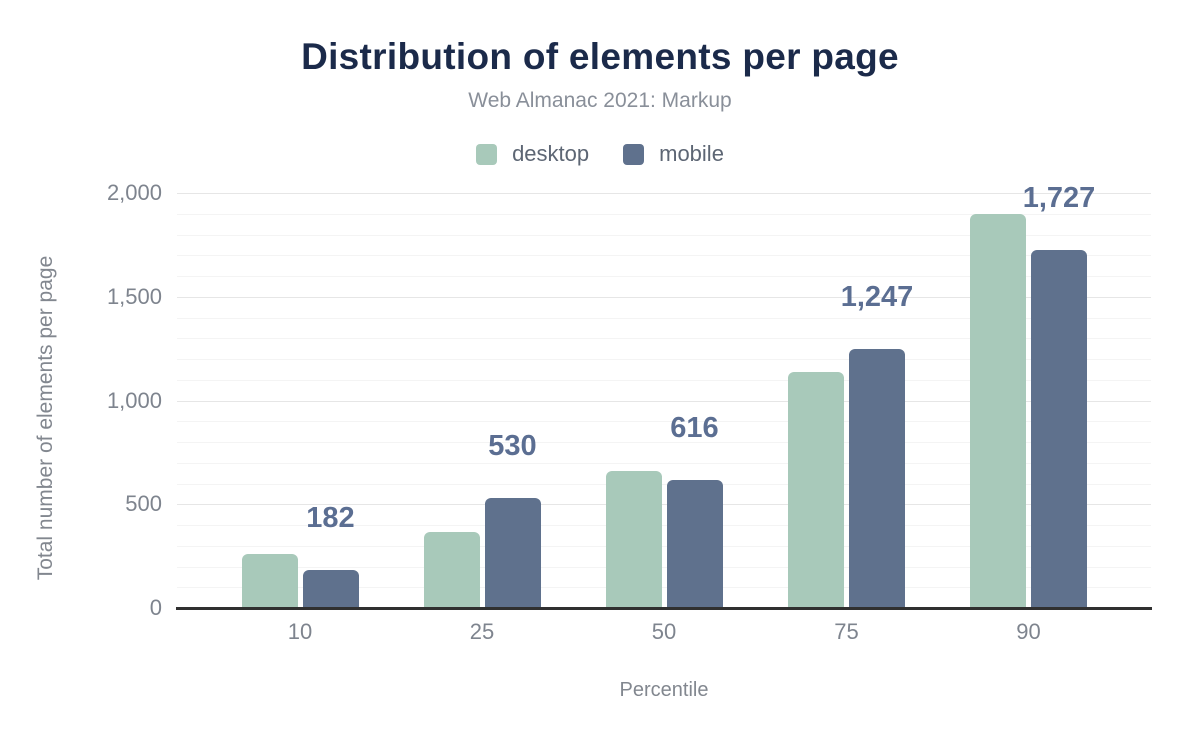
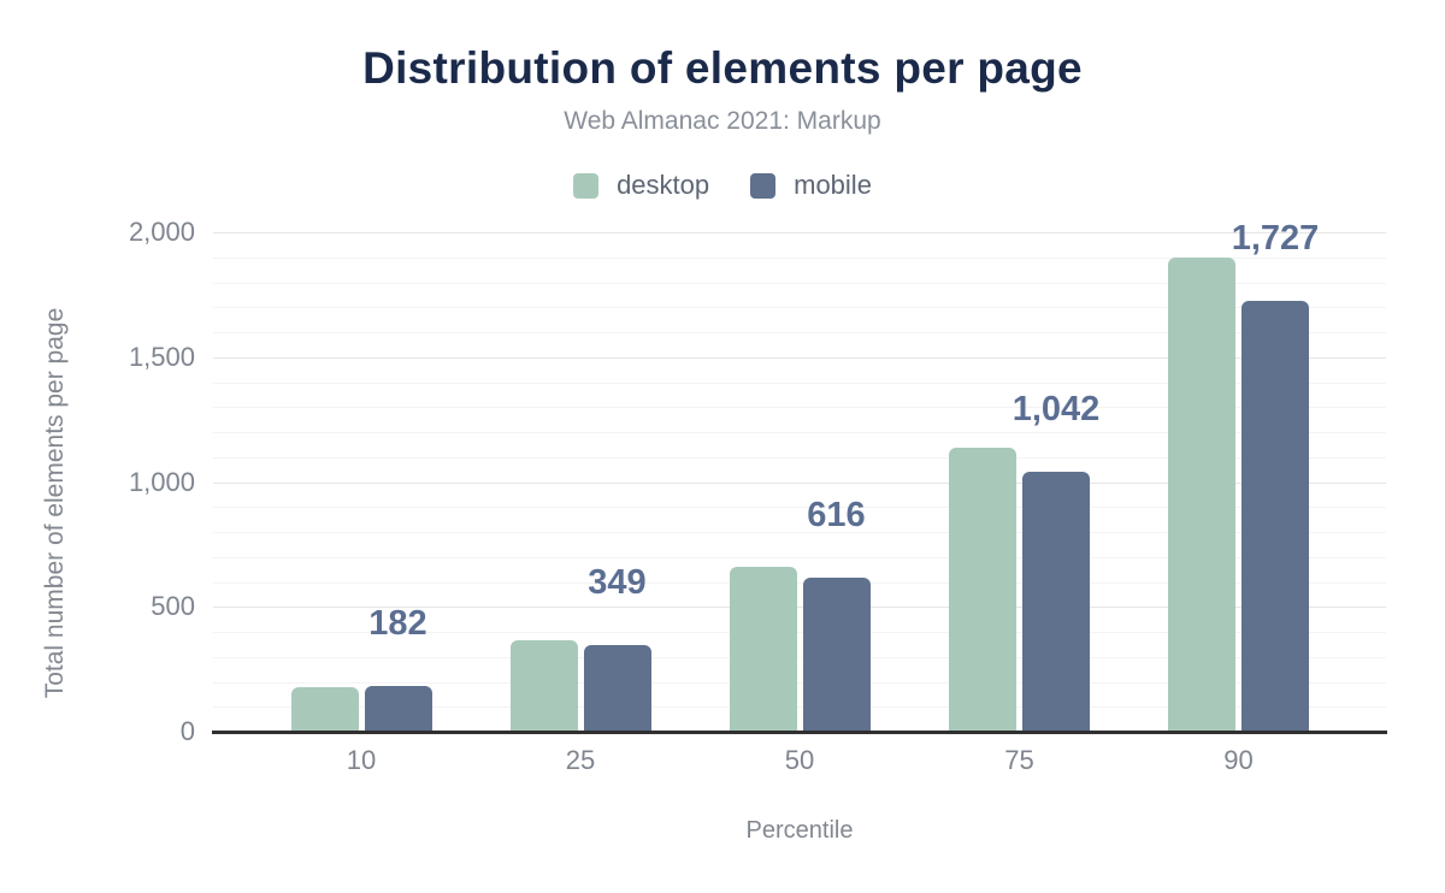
desktop/10: 260 -> 180
mobile/25: 530 -> 349
mobile/75: 1,247 -> 1,042
